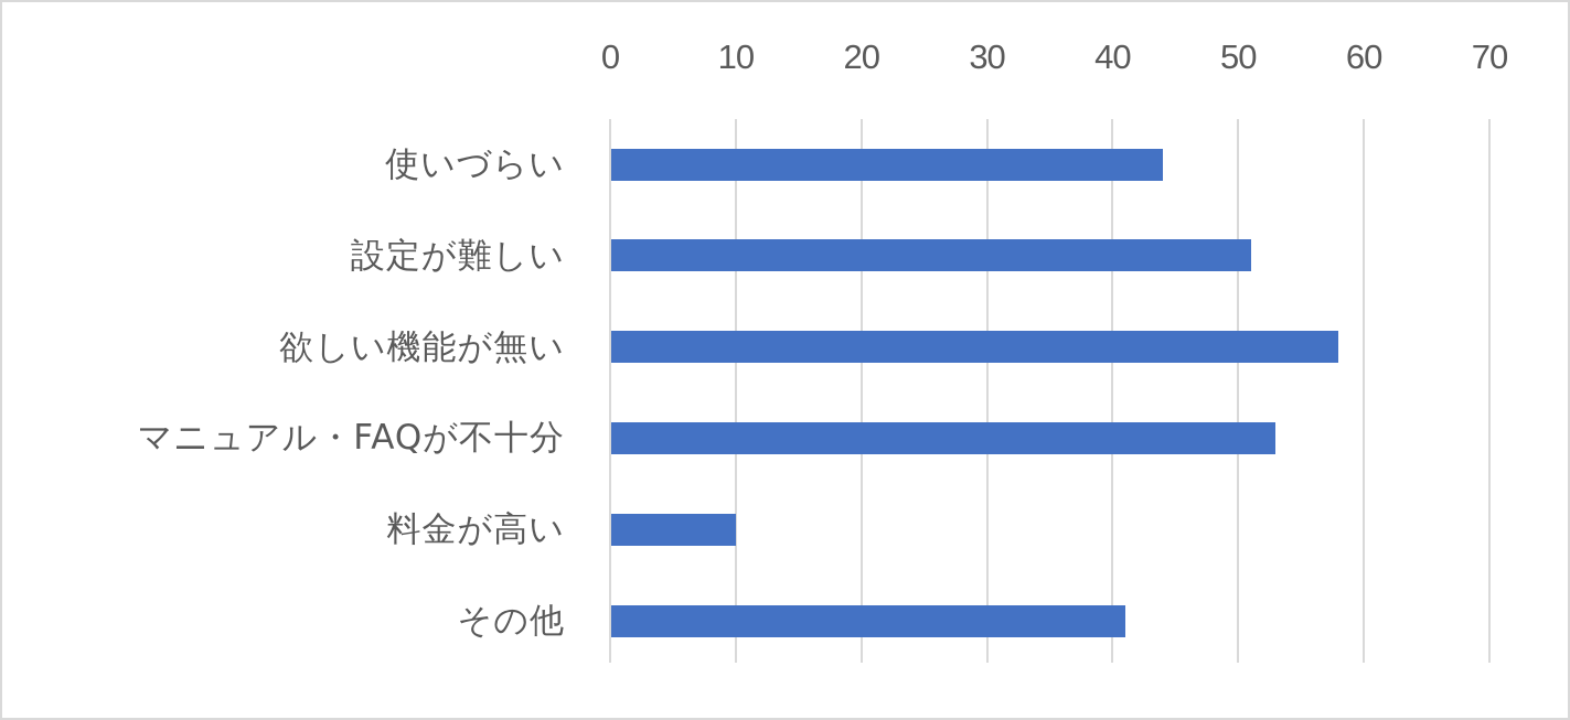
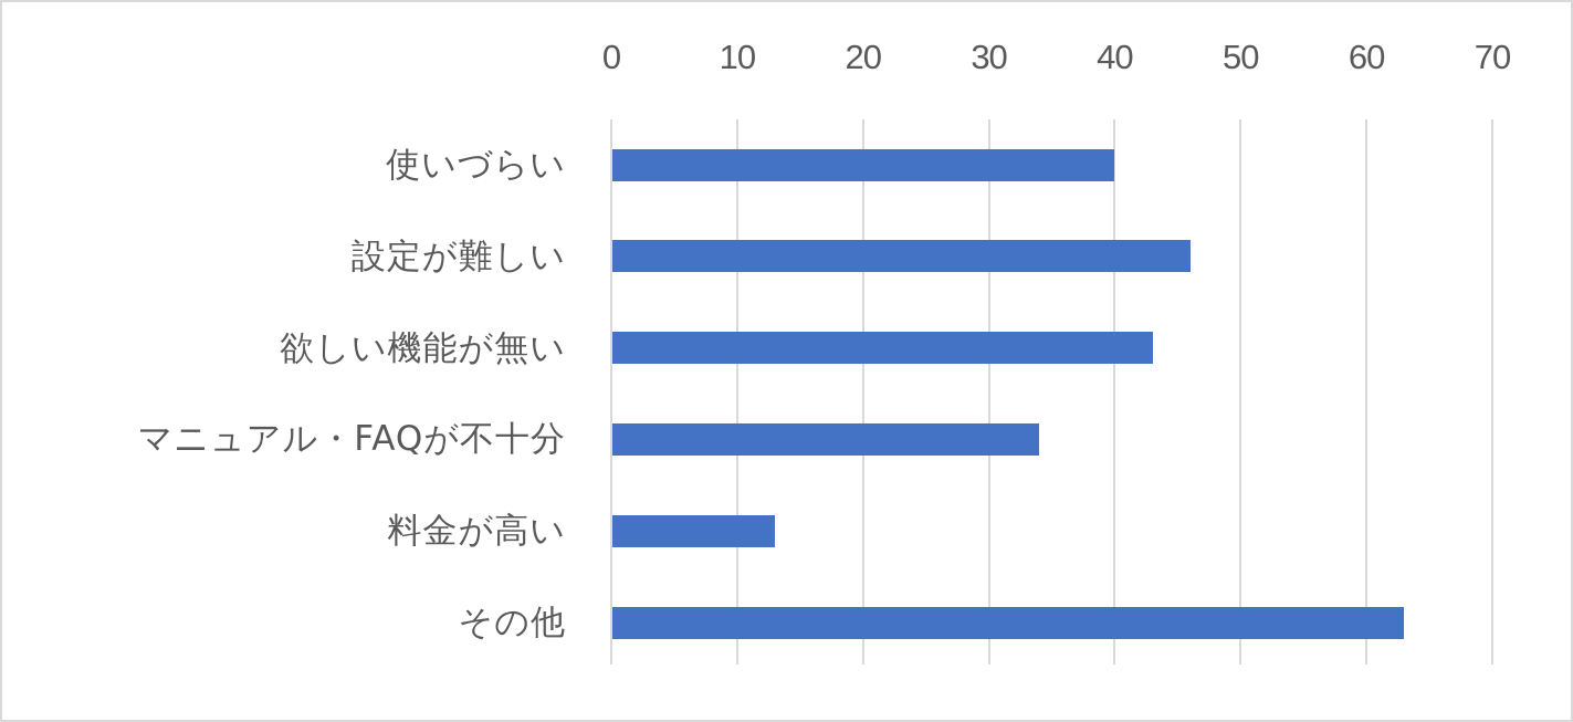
使いづらい: 44 -> 40
設定が難しい: 51 -> 46
欲しい機能が無い: 58 -> 43
マニュアル・FAQが不十分: 53 -> 34
料金が高い: 10 -> 13
その他: 41 -> 63
